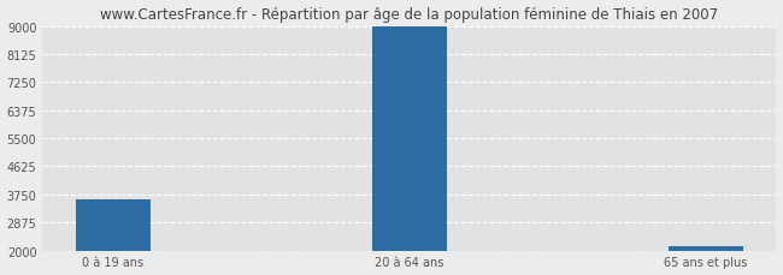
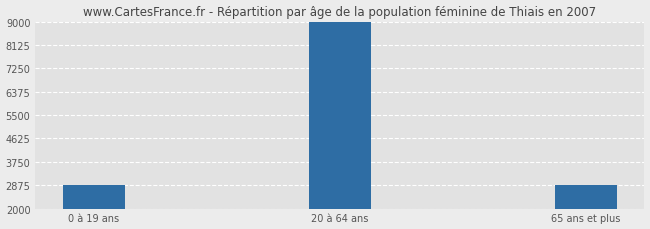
0 à 19 ans: 3580 -> 2900
65 ans et plus: 2120 -> 2900
